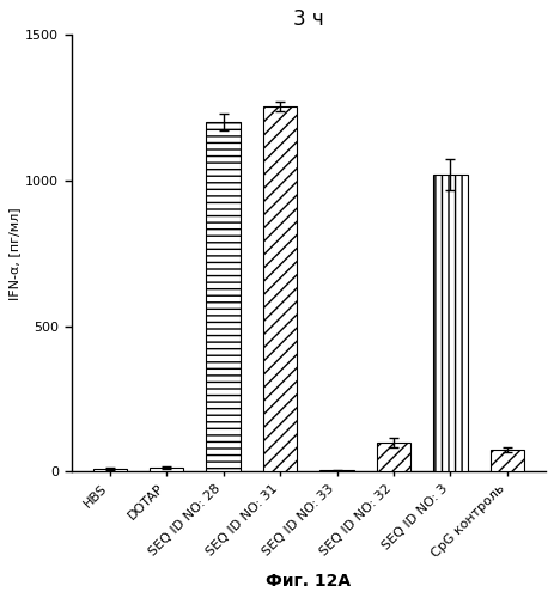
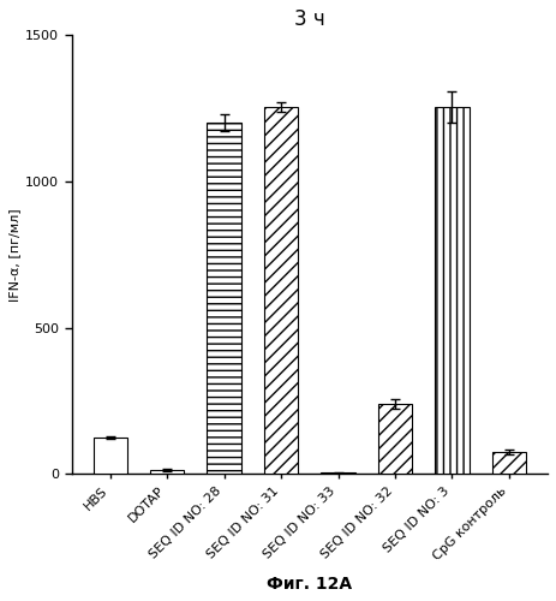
HBS: 8 -> 125
SEQ ID NO: 32: 100 -> 240
SEQ ID NO: 3: 1020 -> 1255
